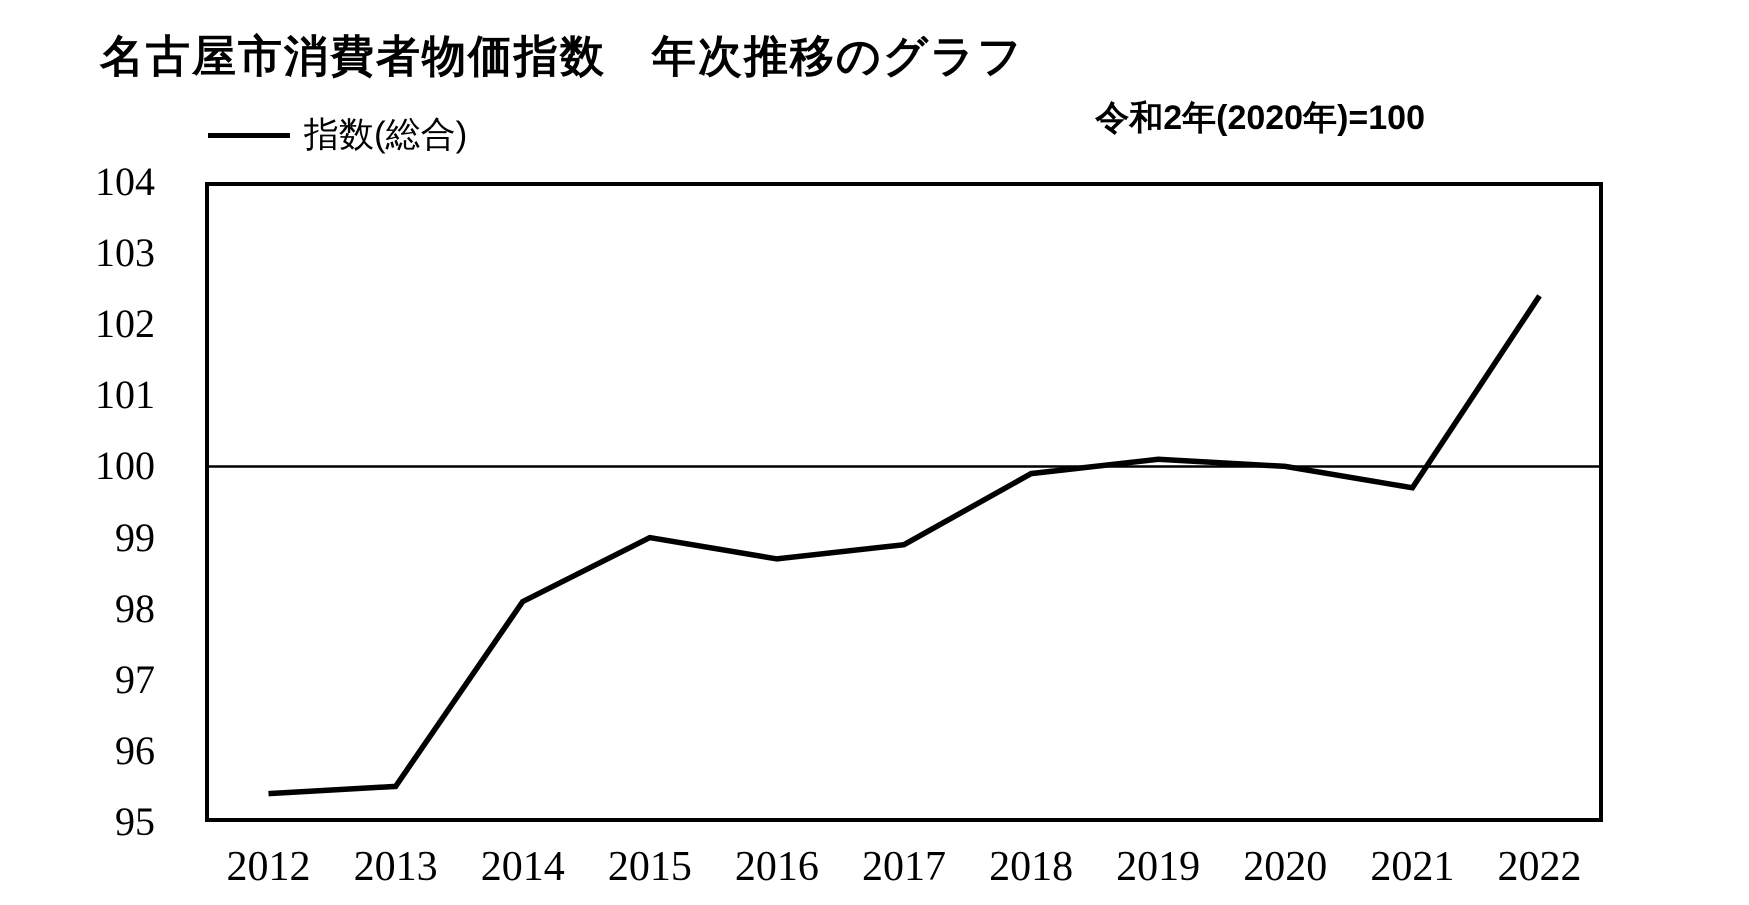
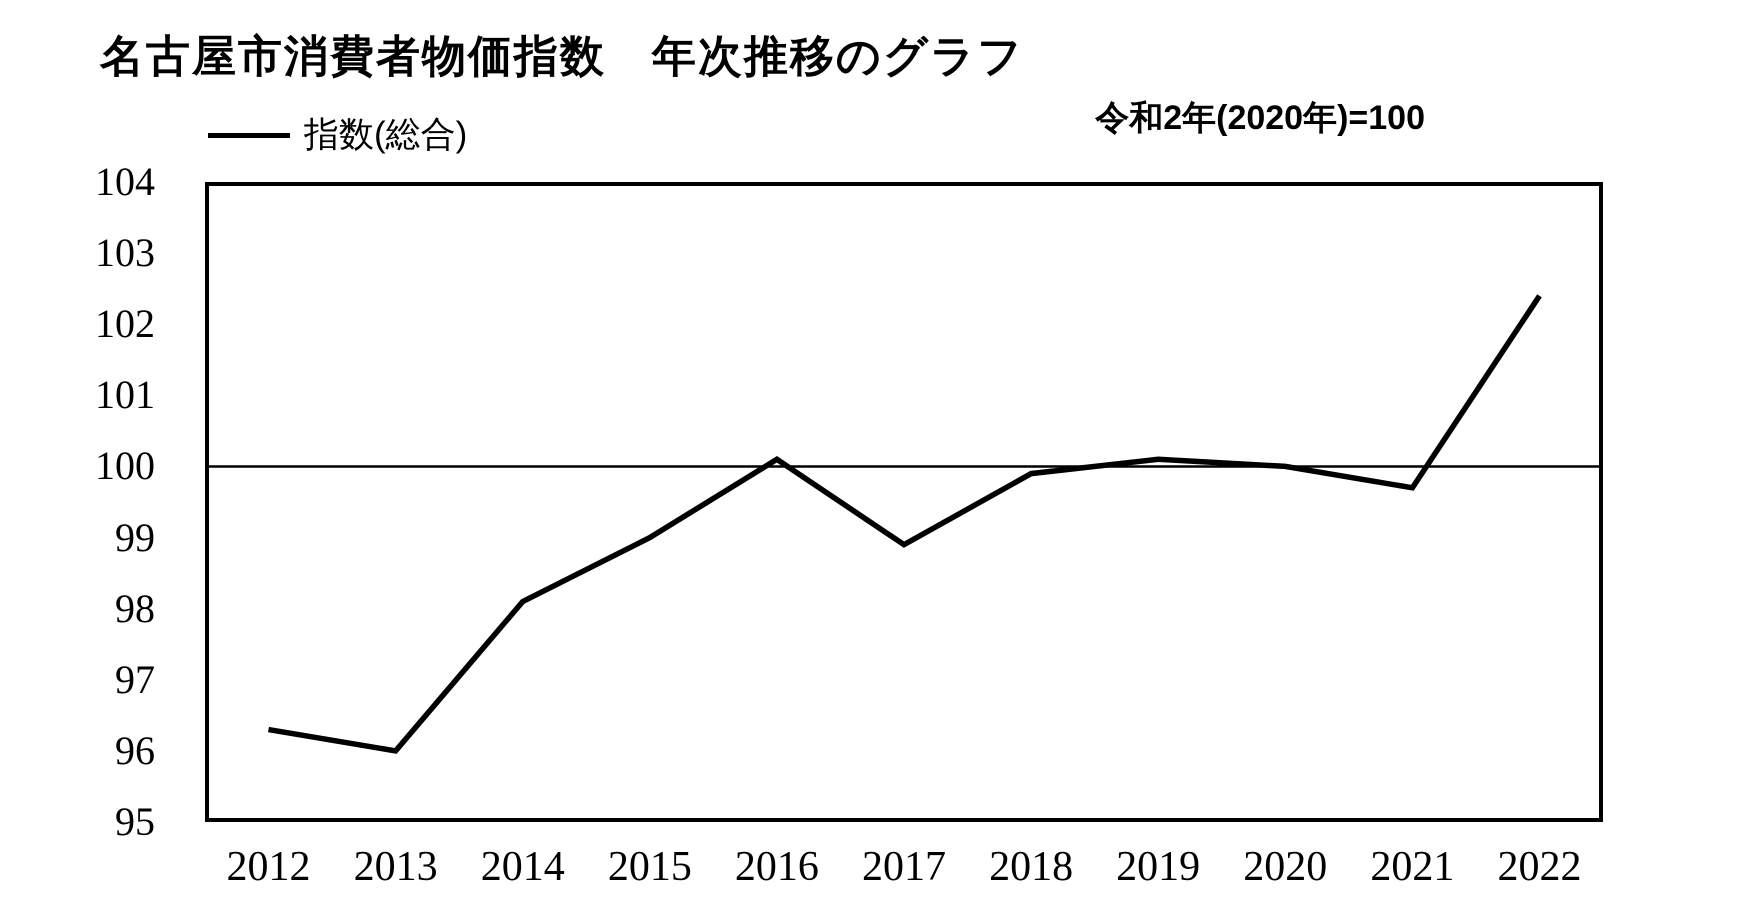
2012: 95.4 -> 96.3
2013: 95.5 -> 96.0
2016: 98.7 -> 100.1
